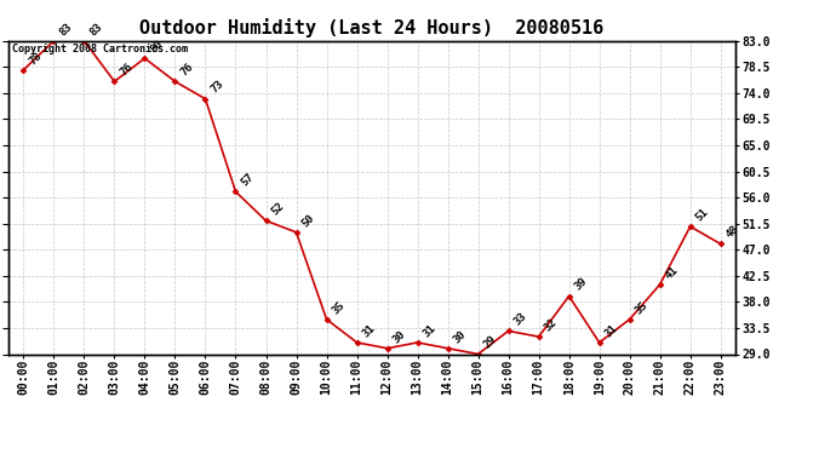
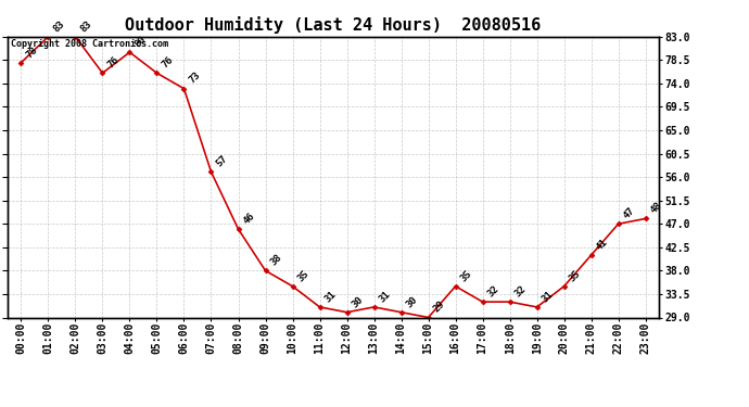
08:00: 52 -> 46
09:00: 50 -> 38
16:00: 33 -> 35
18:00: 39 -> 32
22:00: 51 -> 47
